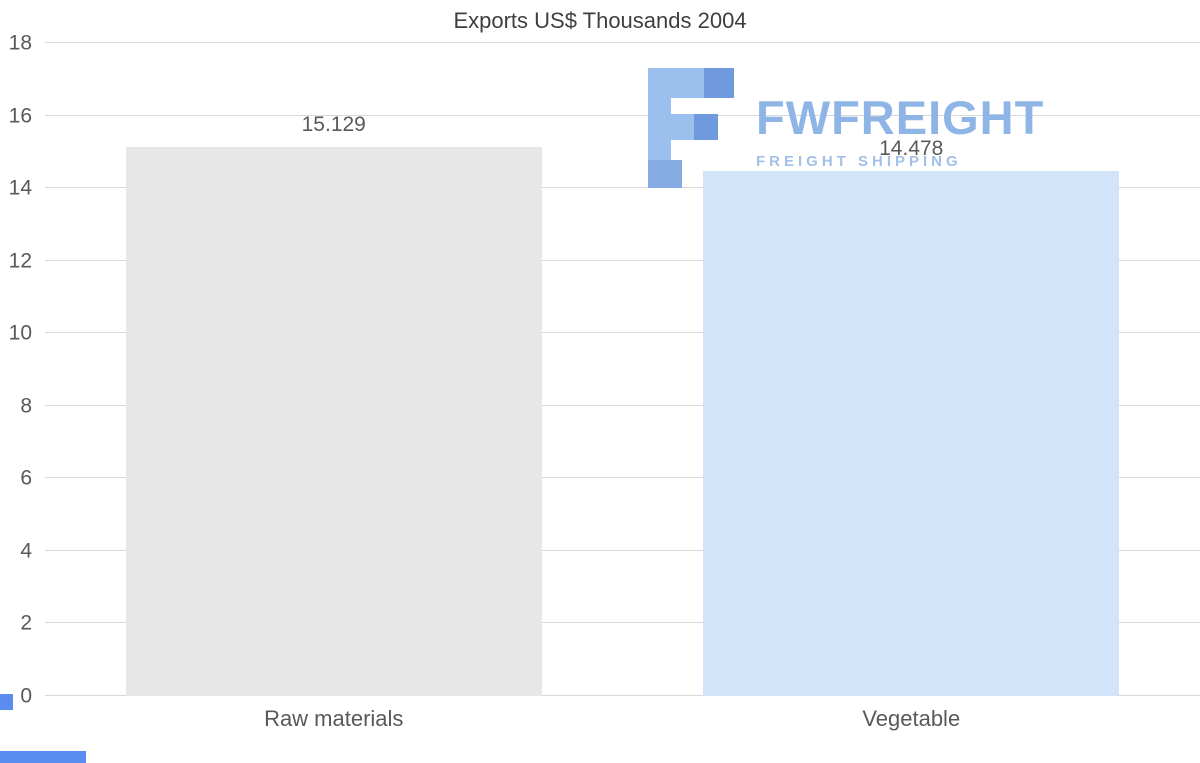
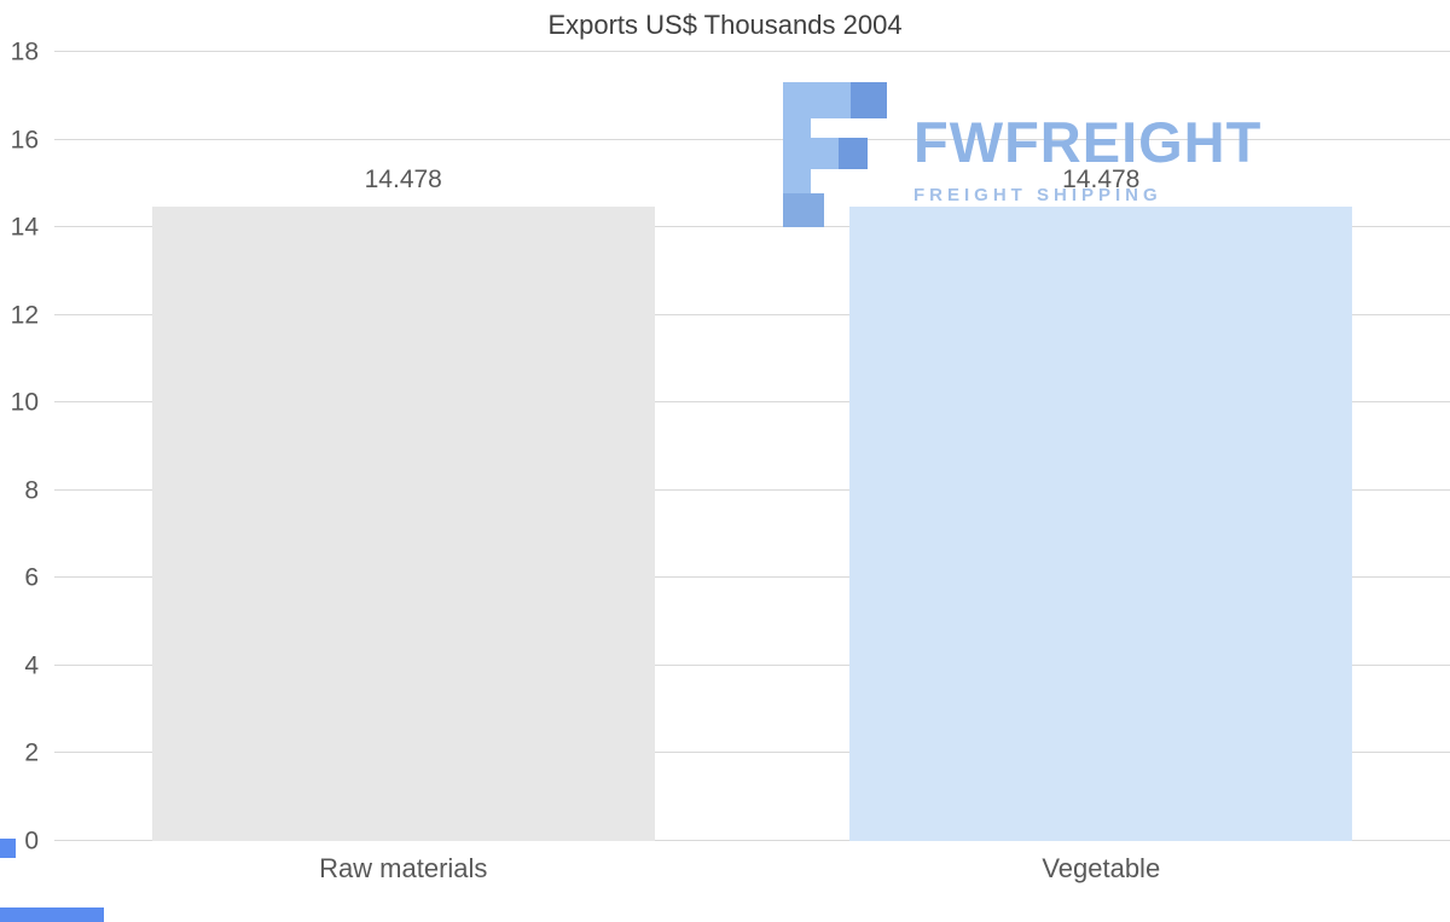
Raw materials: 15.129 -> 14.478
